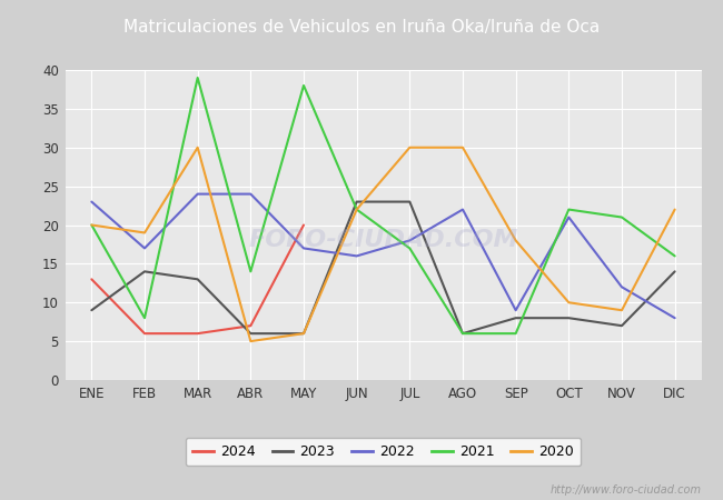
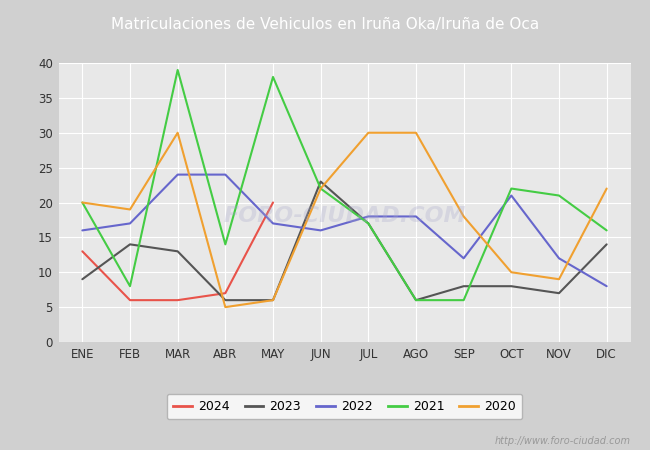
2022/ENE: 23 -> 16
2023/JUL: 23 -> 17
2022/AGO: 22 -> 18
2022/SEP: 9 -> 12
